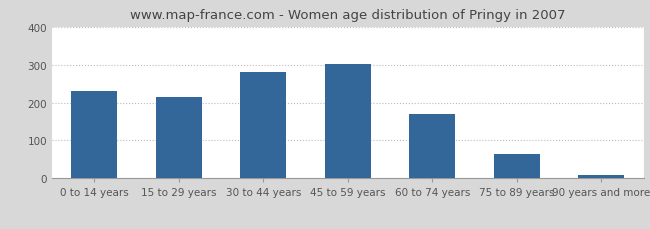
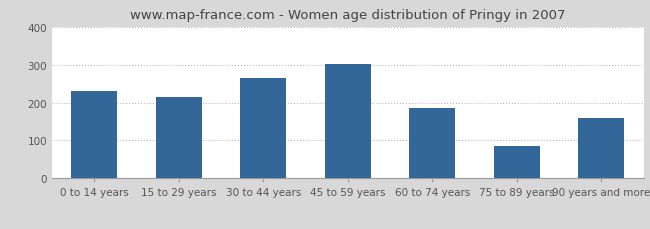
30 to 44 years: 280 -> 265
60 to 74 years: 170 -> 185
75 to 89 years: 63 -> 85
90 years and more: 10 -> 160
